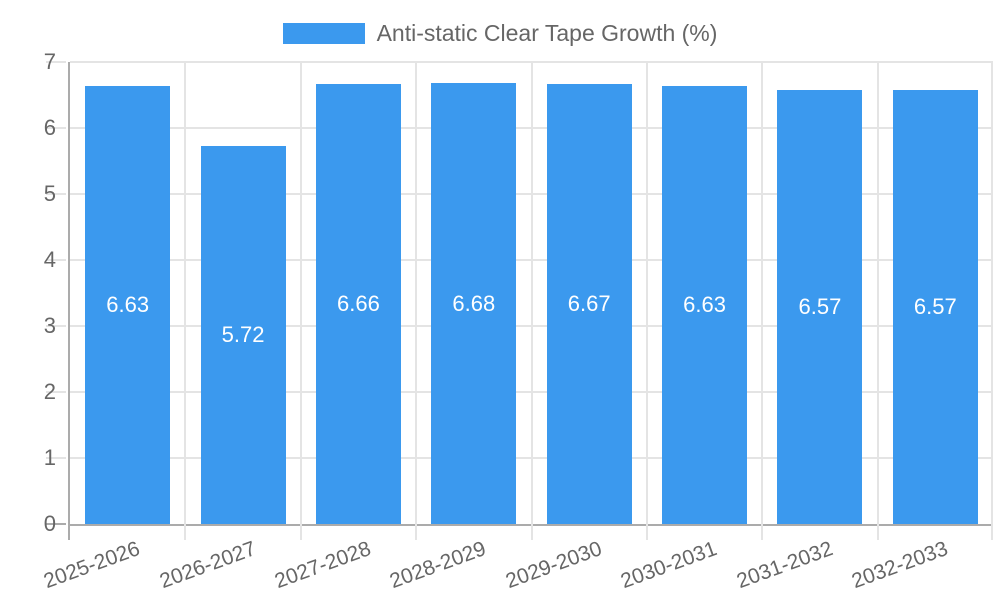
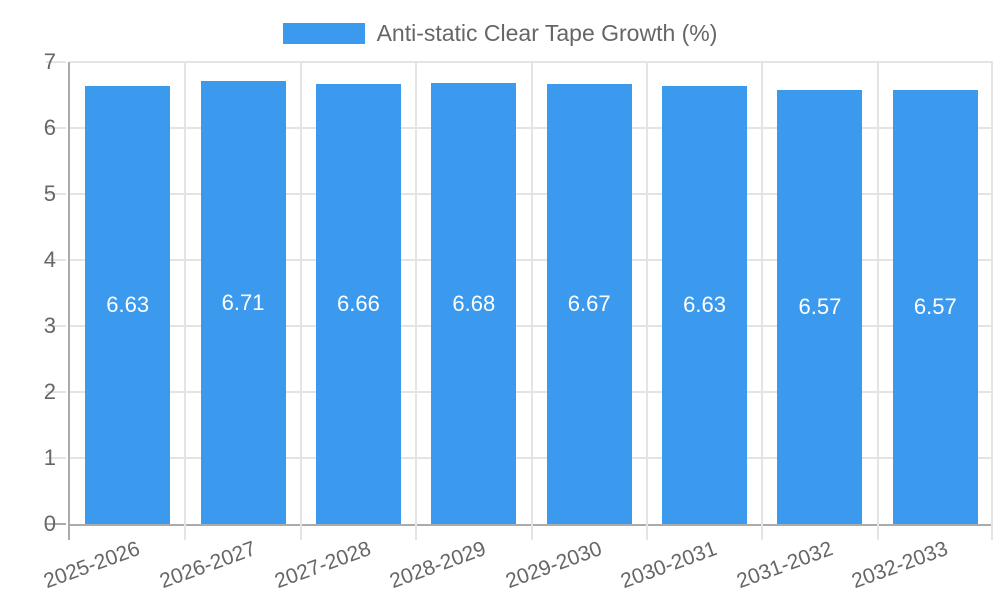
2026-2027: 5.72 -> 6.71
